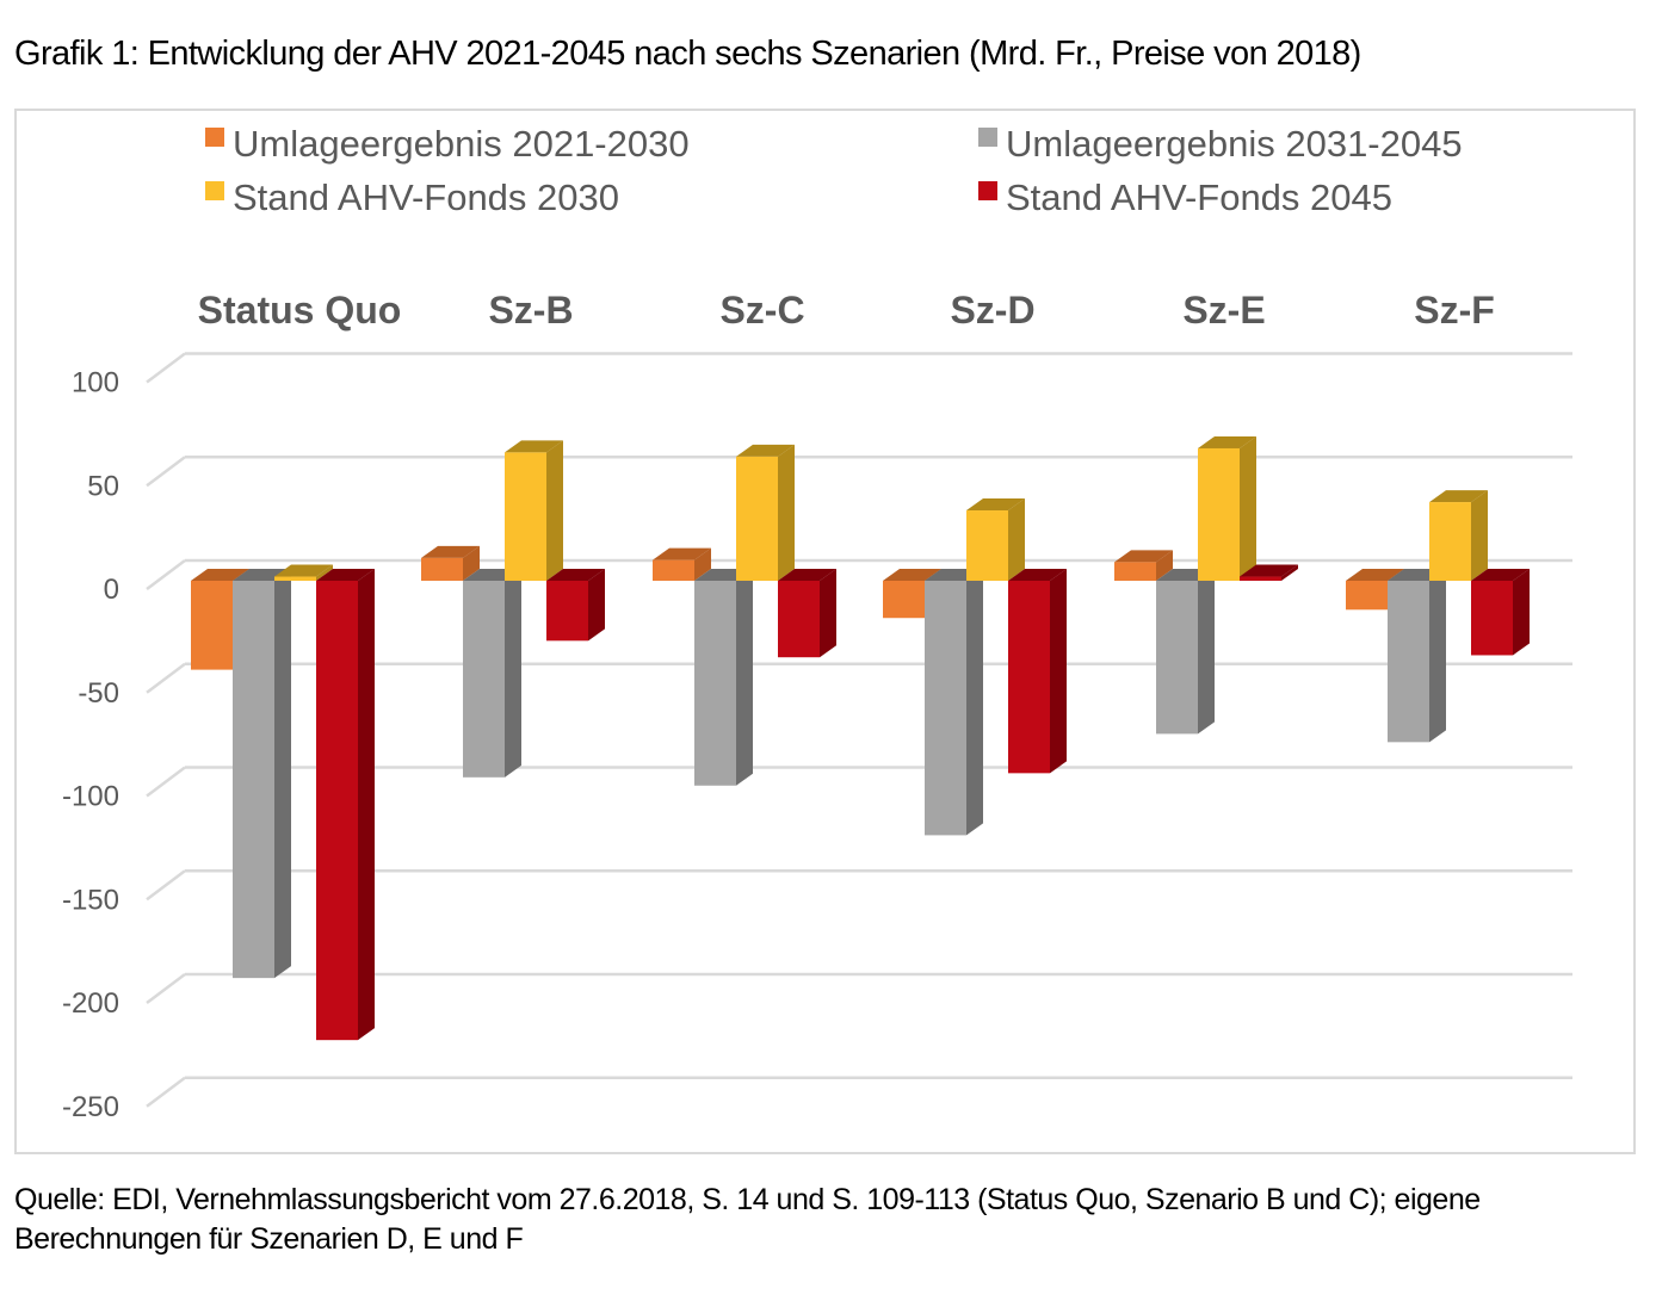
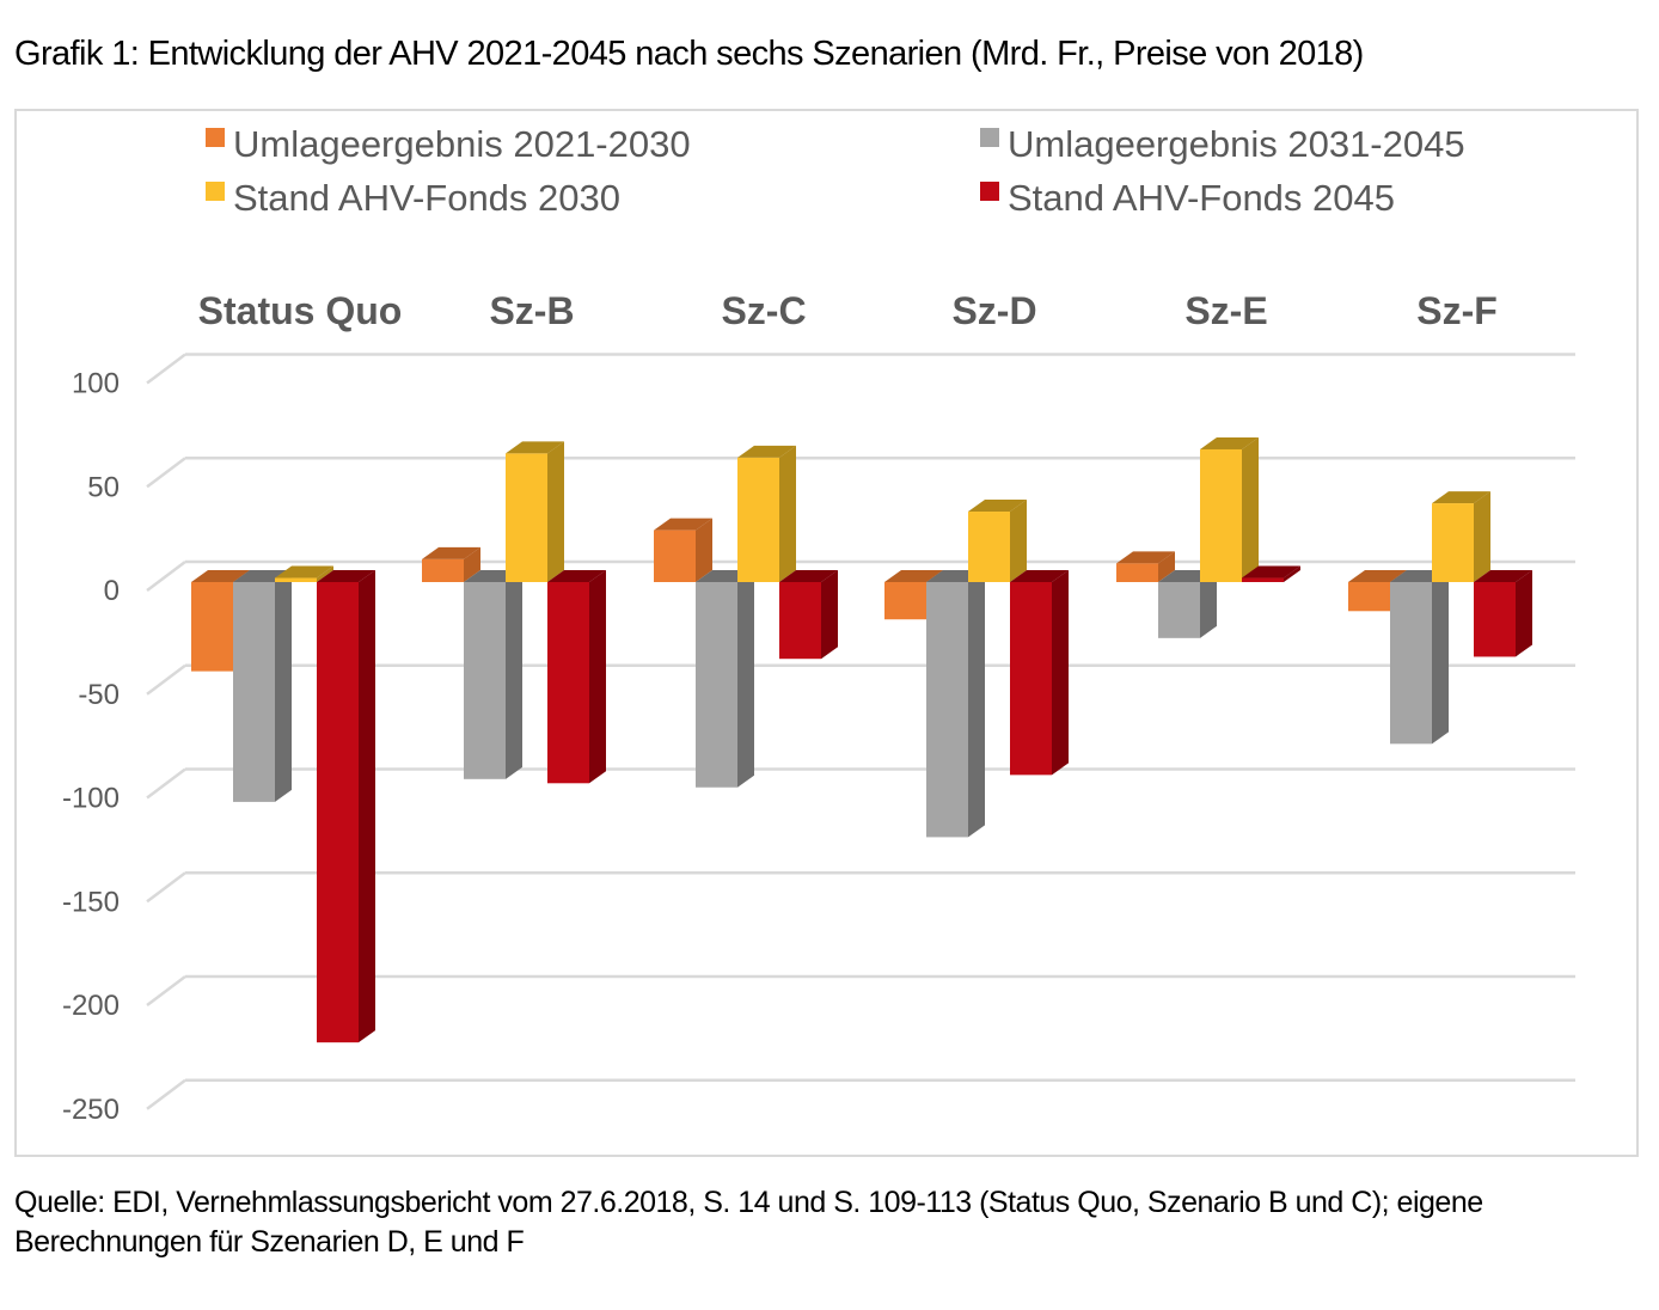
Umlageergebnis 2031-2045/Status Quo: -192 -> -106
Stand AHV-Fonds 2045/Sz-B: -29 -> -97
Umlageergebnis 2021-2030/Sz-C: 10 -> 25
Umlageergebnis 2031-2045/Sz-E: -74 -> -27
